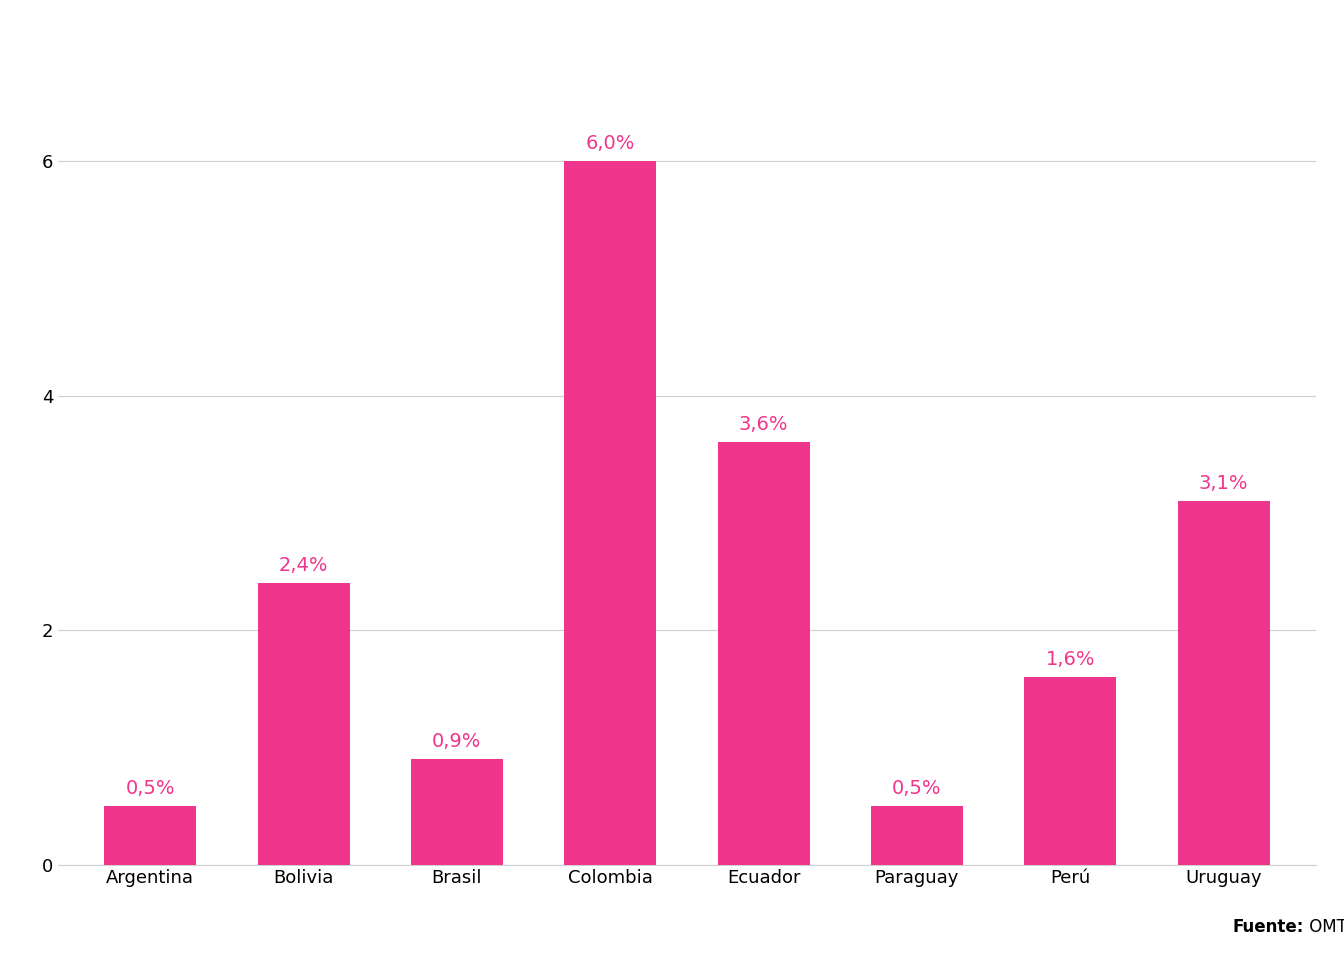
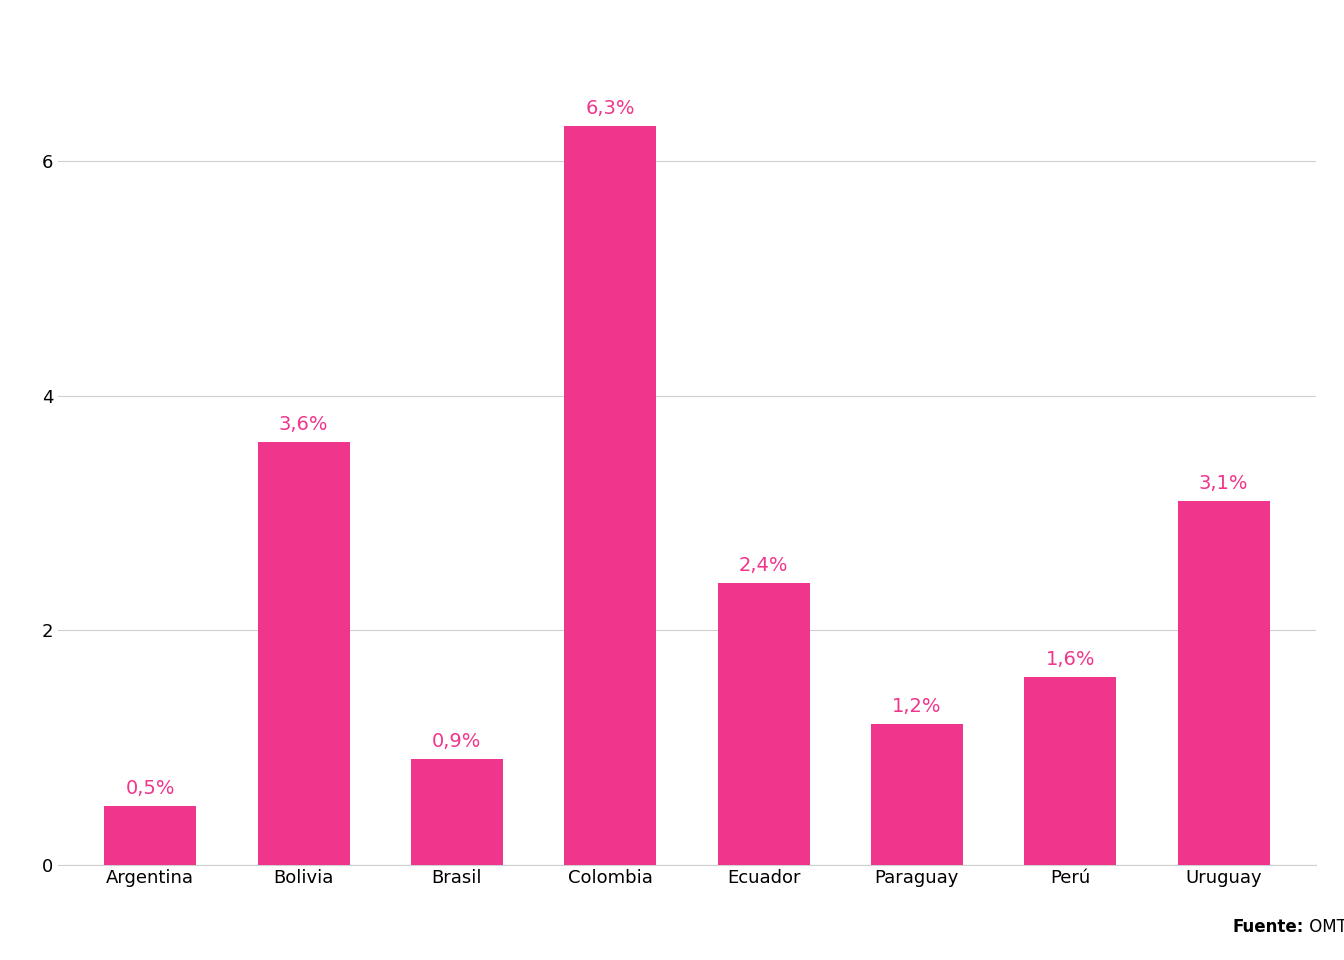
Bolivia: 2,4% -> 3,6%
Colombia: 6,0% -> 6,3%
Ecuador: 3,6% -> 2,4%
Paraguay: 0,5% -> 1,2%
